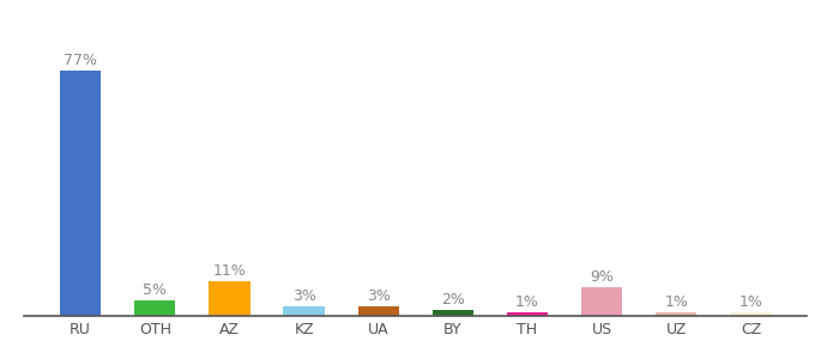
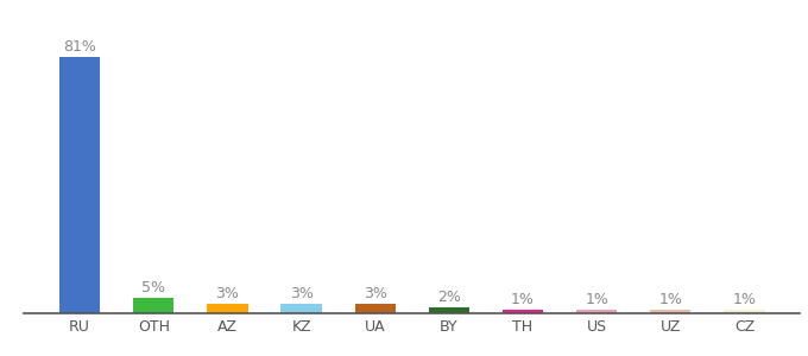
RU: 77% -> 81%
AZ: 11% -> 3%
US: 9% -> 1%
